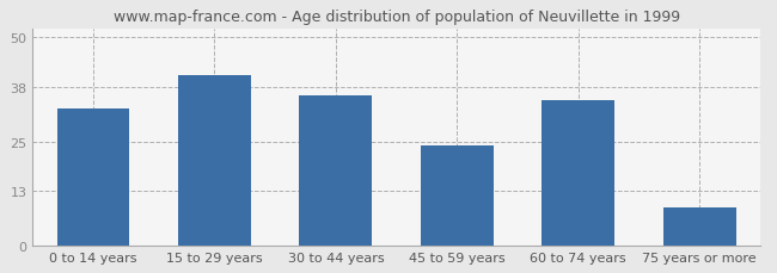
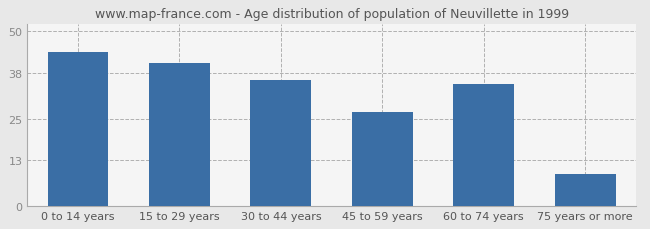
0 to 14 years: 33 -> 44
45 to 59 years: 24 -> 27
